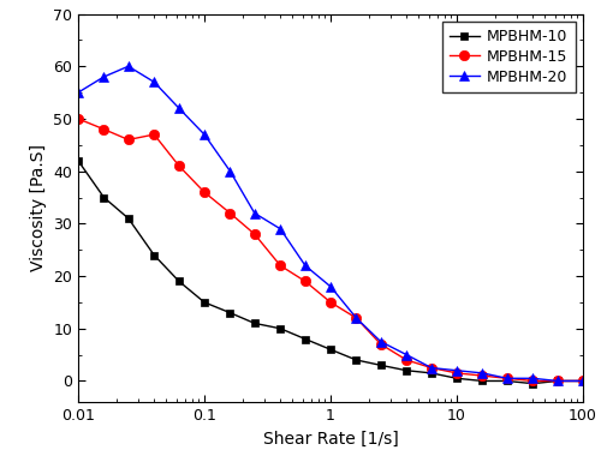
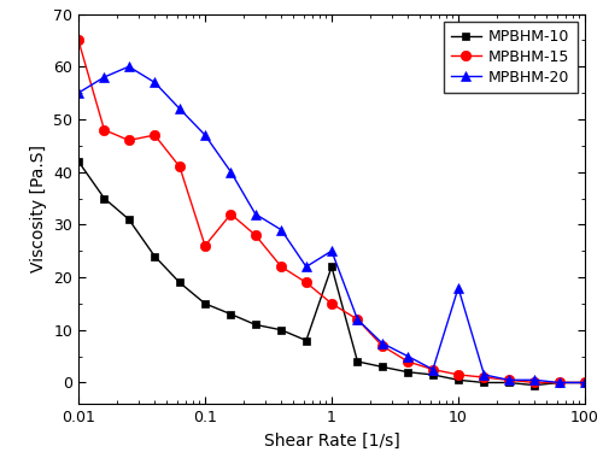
MPBHM-15/0.01: 50.0 -> 65.0
MPBHM-15/0.1: 36.0 -> 26.0
MPBHM-10/1: 6.0 -> 22.0
MPBHM-20/1: 18.0 -> 25.0
MPBHM-20/10: 2.0 -> 18.0
